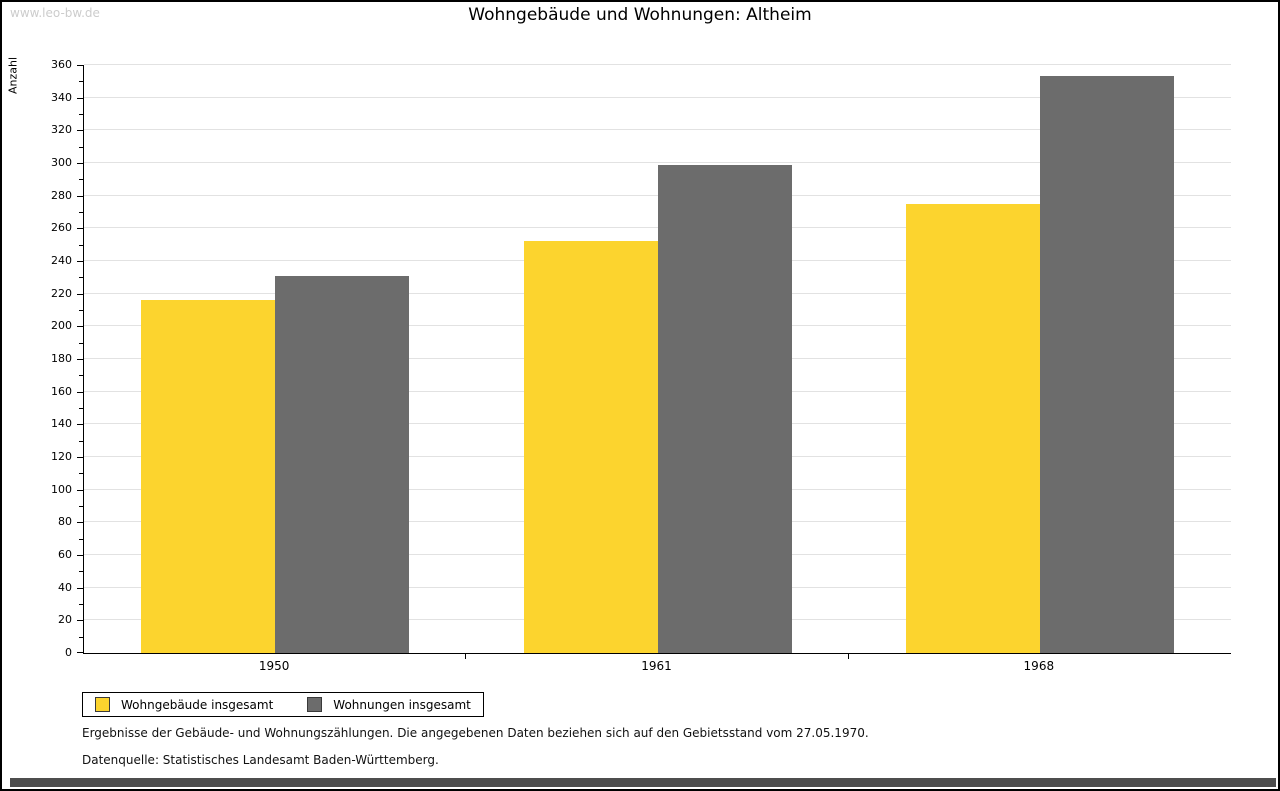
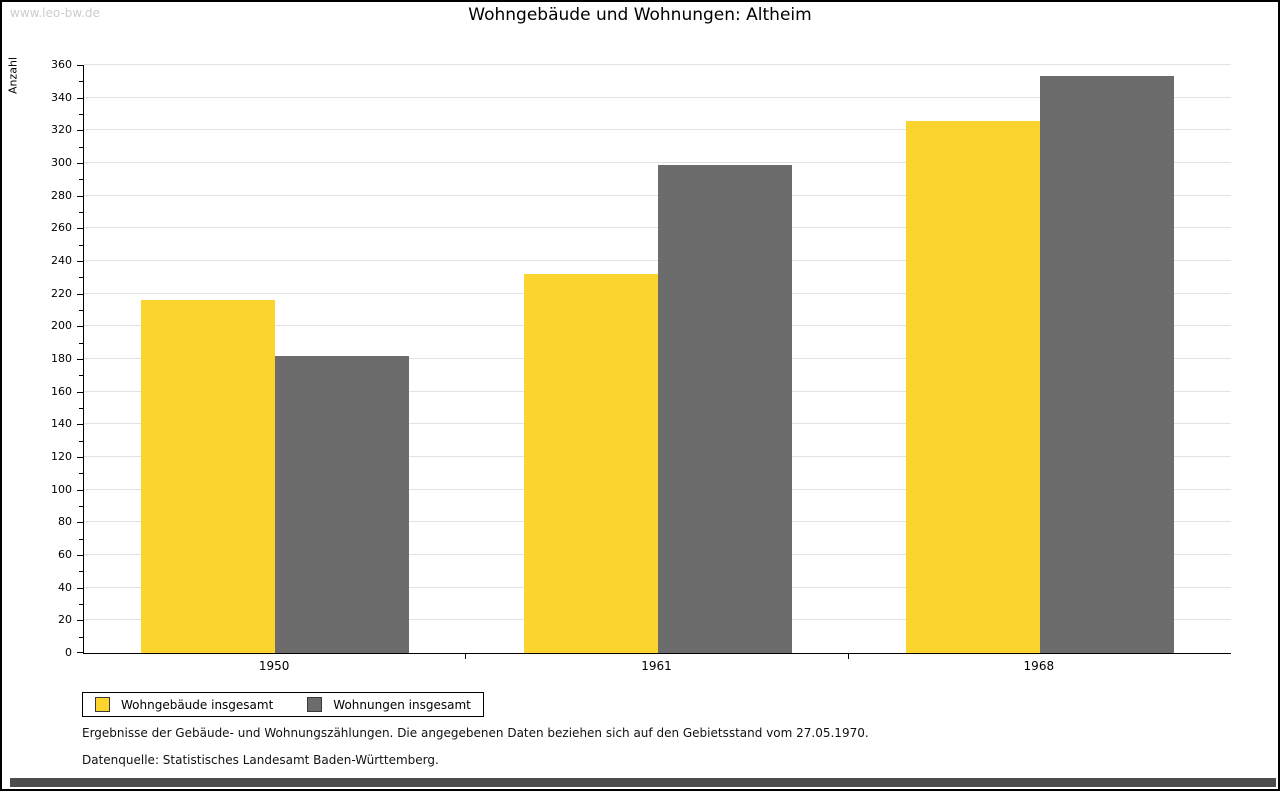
Wohnungen insgesamt/1950: 231 -> 182
Wohngebäude insgesamt/1961: 252 -> 232
Wohngebäude insgesamt/1968: 275 -> 326
